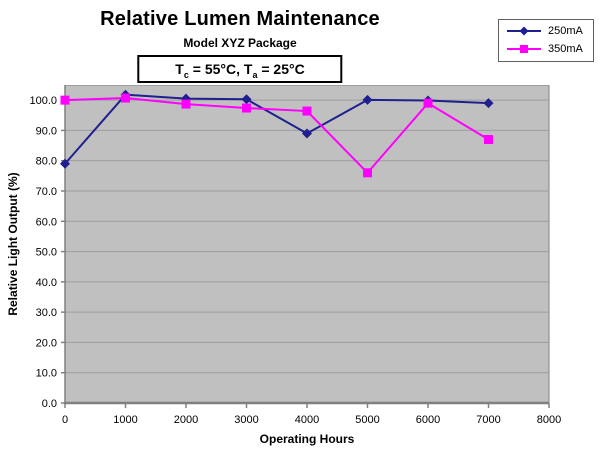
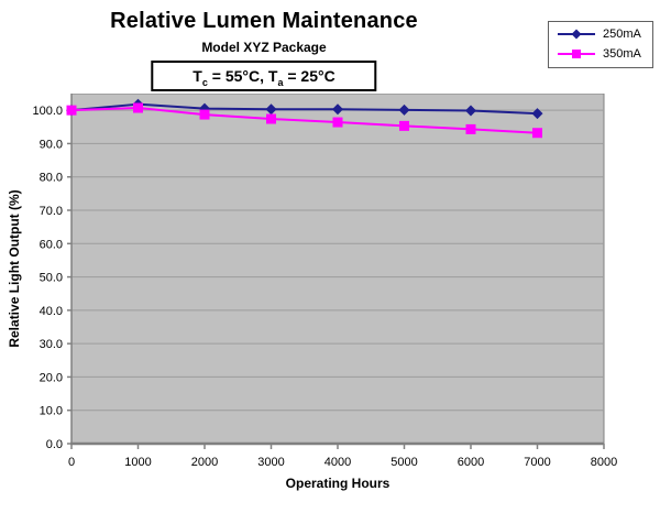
250mA/0: 79 -> 100
250mA/4000: 89 -> 100
350mA/5000: 76 -> 95
350mA/6000: 99 -> 94
350mA/7000: 87 -> 93
